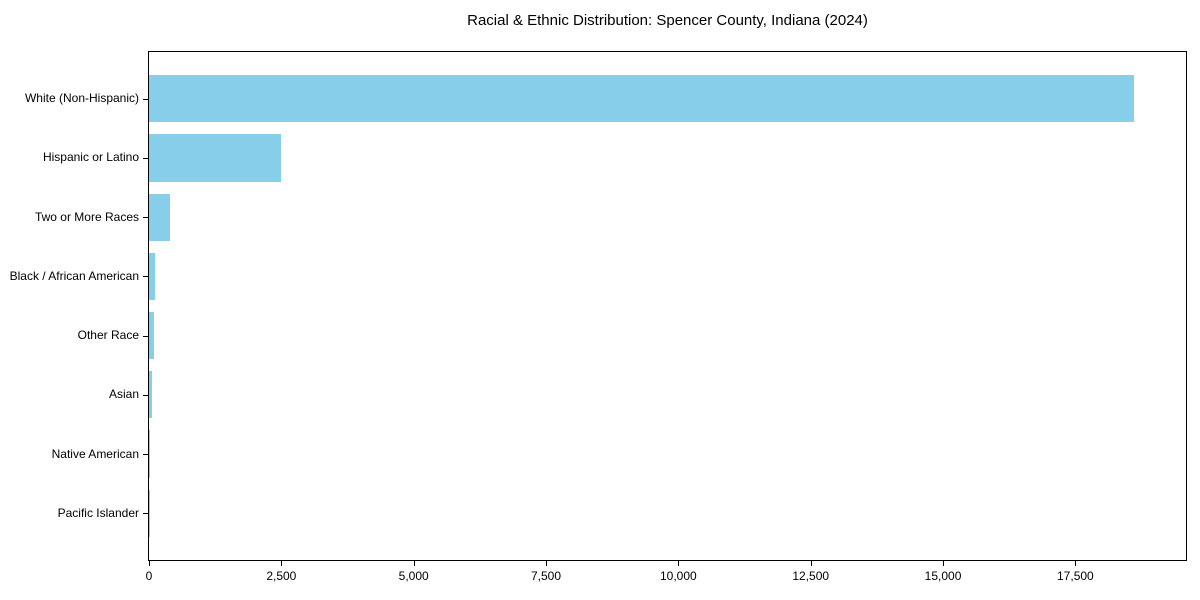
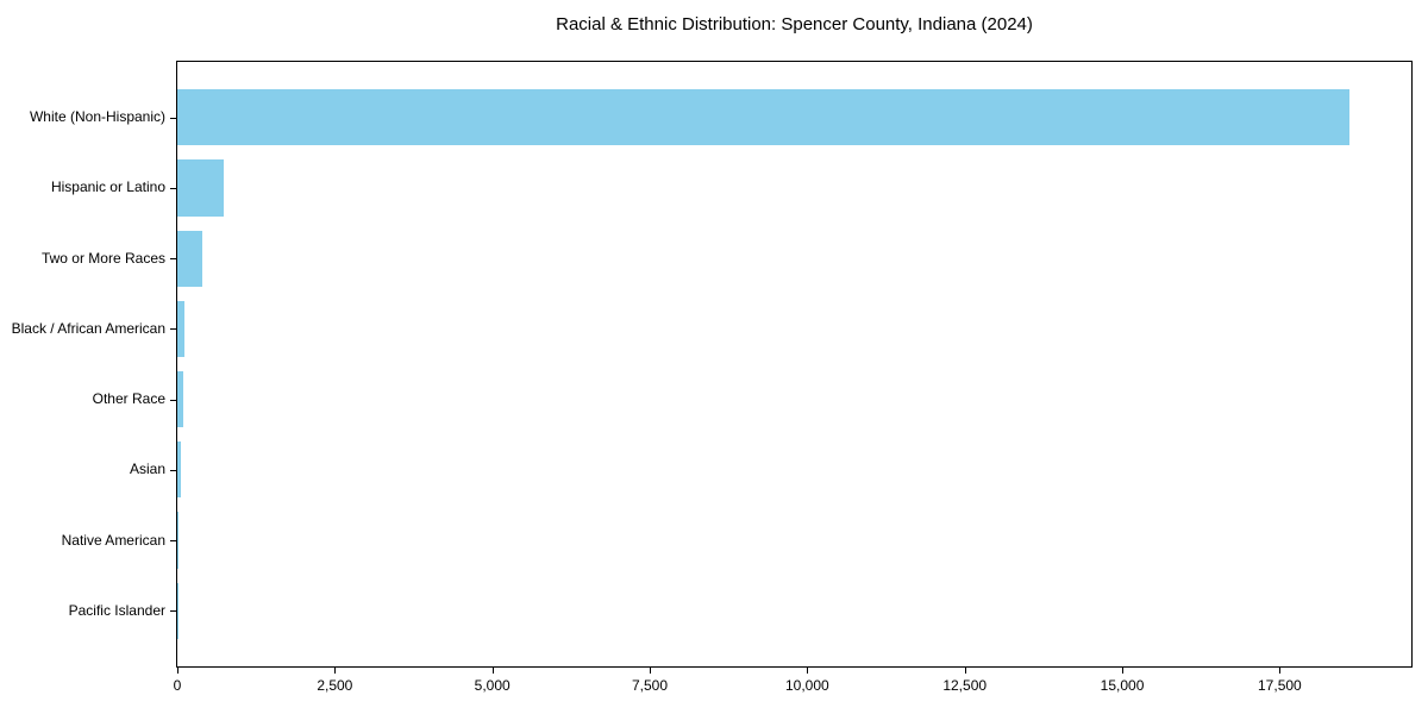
Hispanic or Latino: 2500 -> 700
